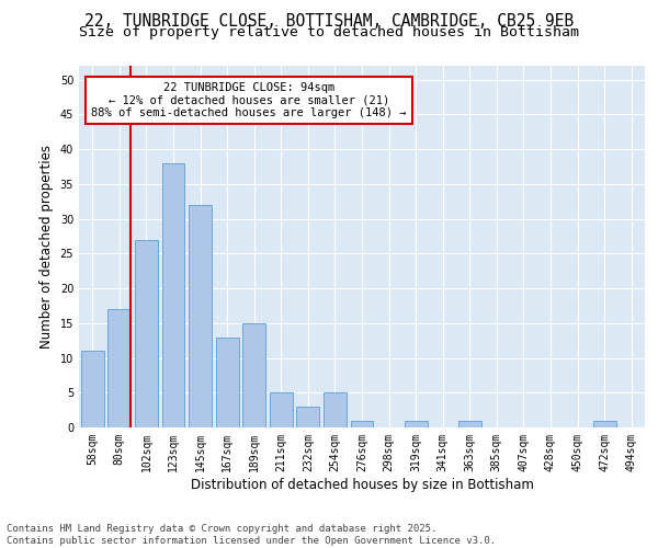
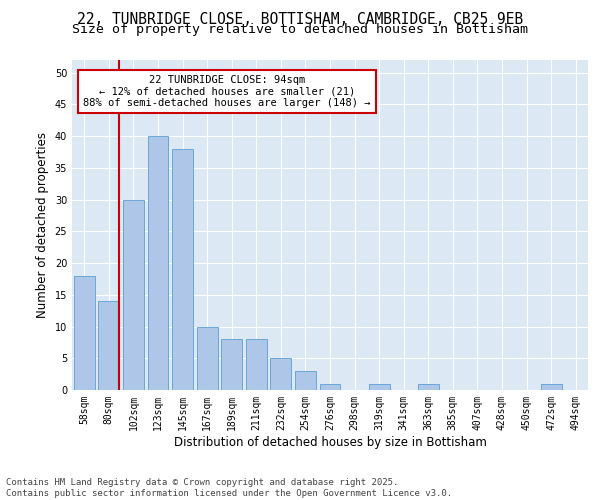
58sqm: 11 -> 18
80sqm: 17 -> 14
102sqm: 27 -> 30
123sqm: 38 -> 40
145sqm: 32 -> 38
167sqm: 13 -> 10
189sqm: 15 -> 8
211sqm: 5 -> 8
232sqm: 3 -> 5
254sqm: 5 -> 3
